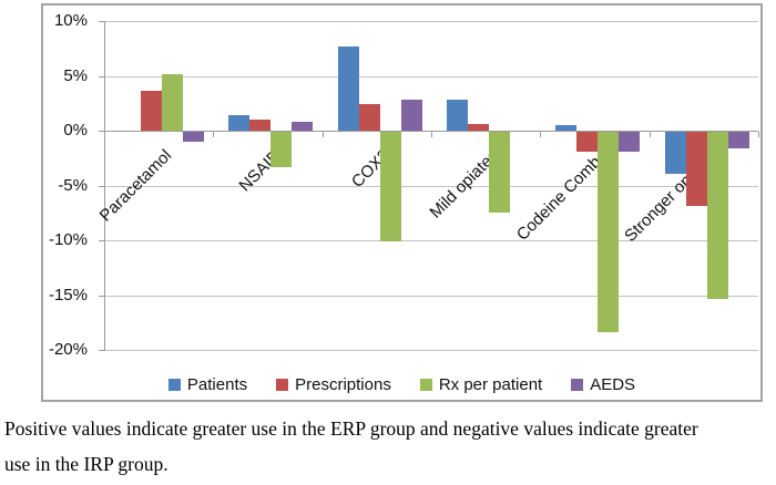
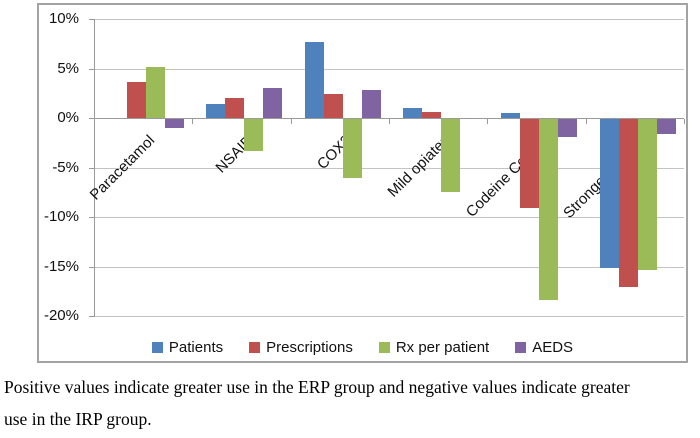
Prescriptions/NSAID: 1% -> 2%
AEDS/NSAID: 1% -> 3%
Rx per patient/COX2: -10% -> -6%
Patients/Mild opiates: 3% -> 1%
Prescriptions/Codeine Combo: -2% -> -9%
Patients/Stronger opiates: -4% -> -15%
Prescriptions/Stronger opiates: -7% -> -17%
